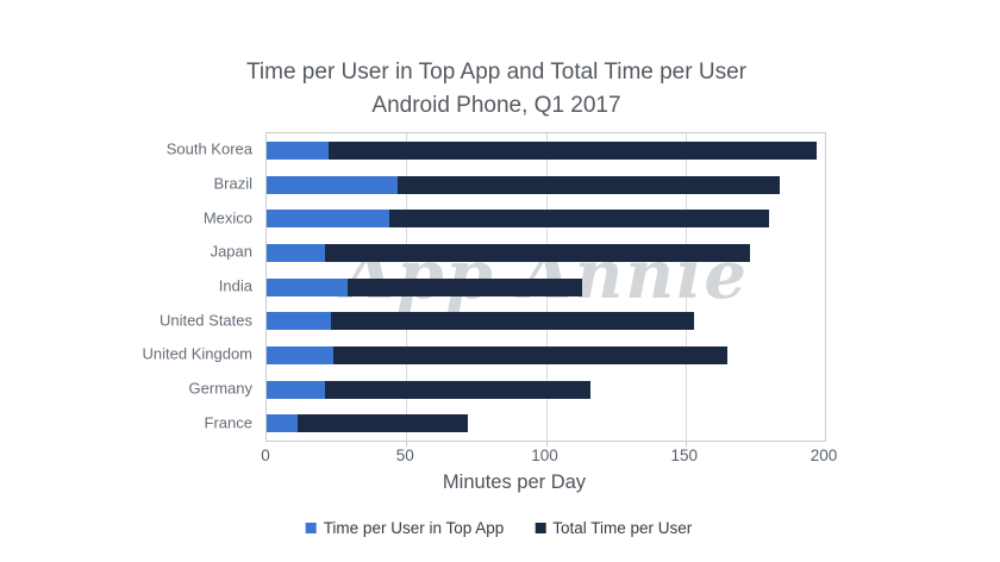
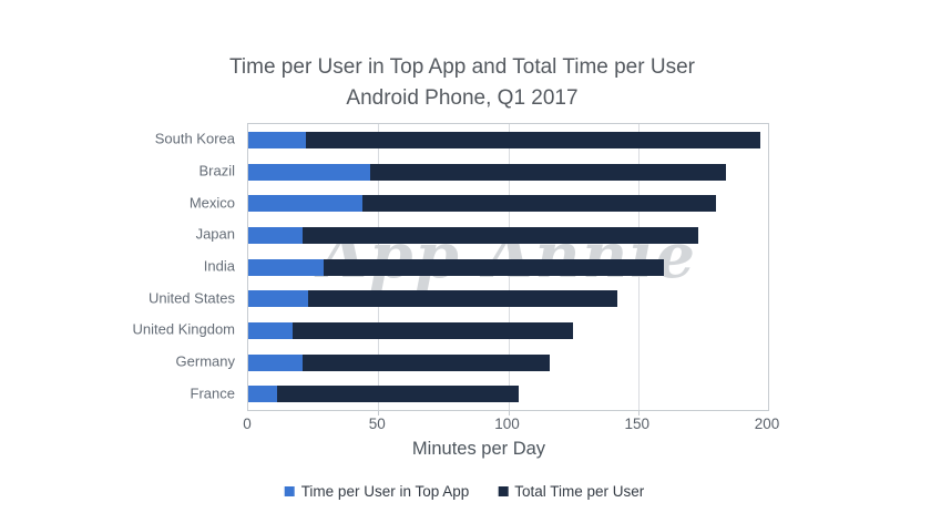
Total Time per User/India: 113 -> 160
Total Time per User/United States: 153 -> 142
Time per User in Top App/United Kingdom: 24 -> 17
Total Time per User/United Kingdom: 165 -> 125
Total Time per User/France: 72 -> 104
